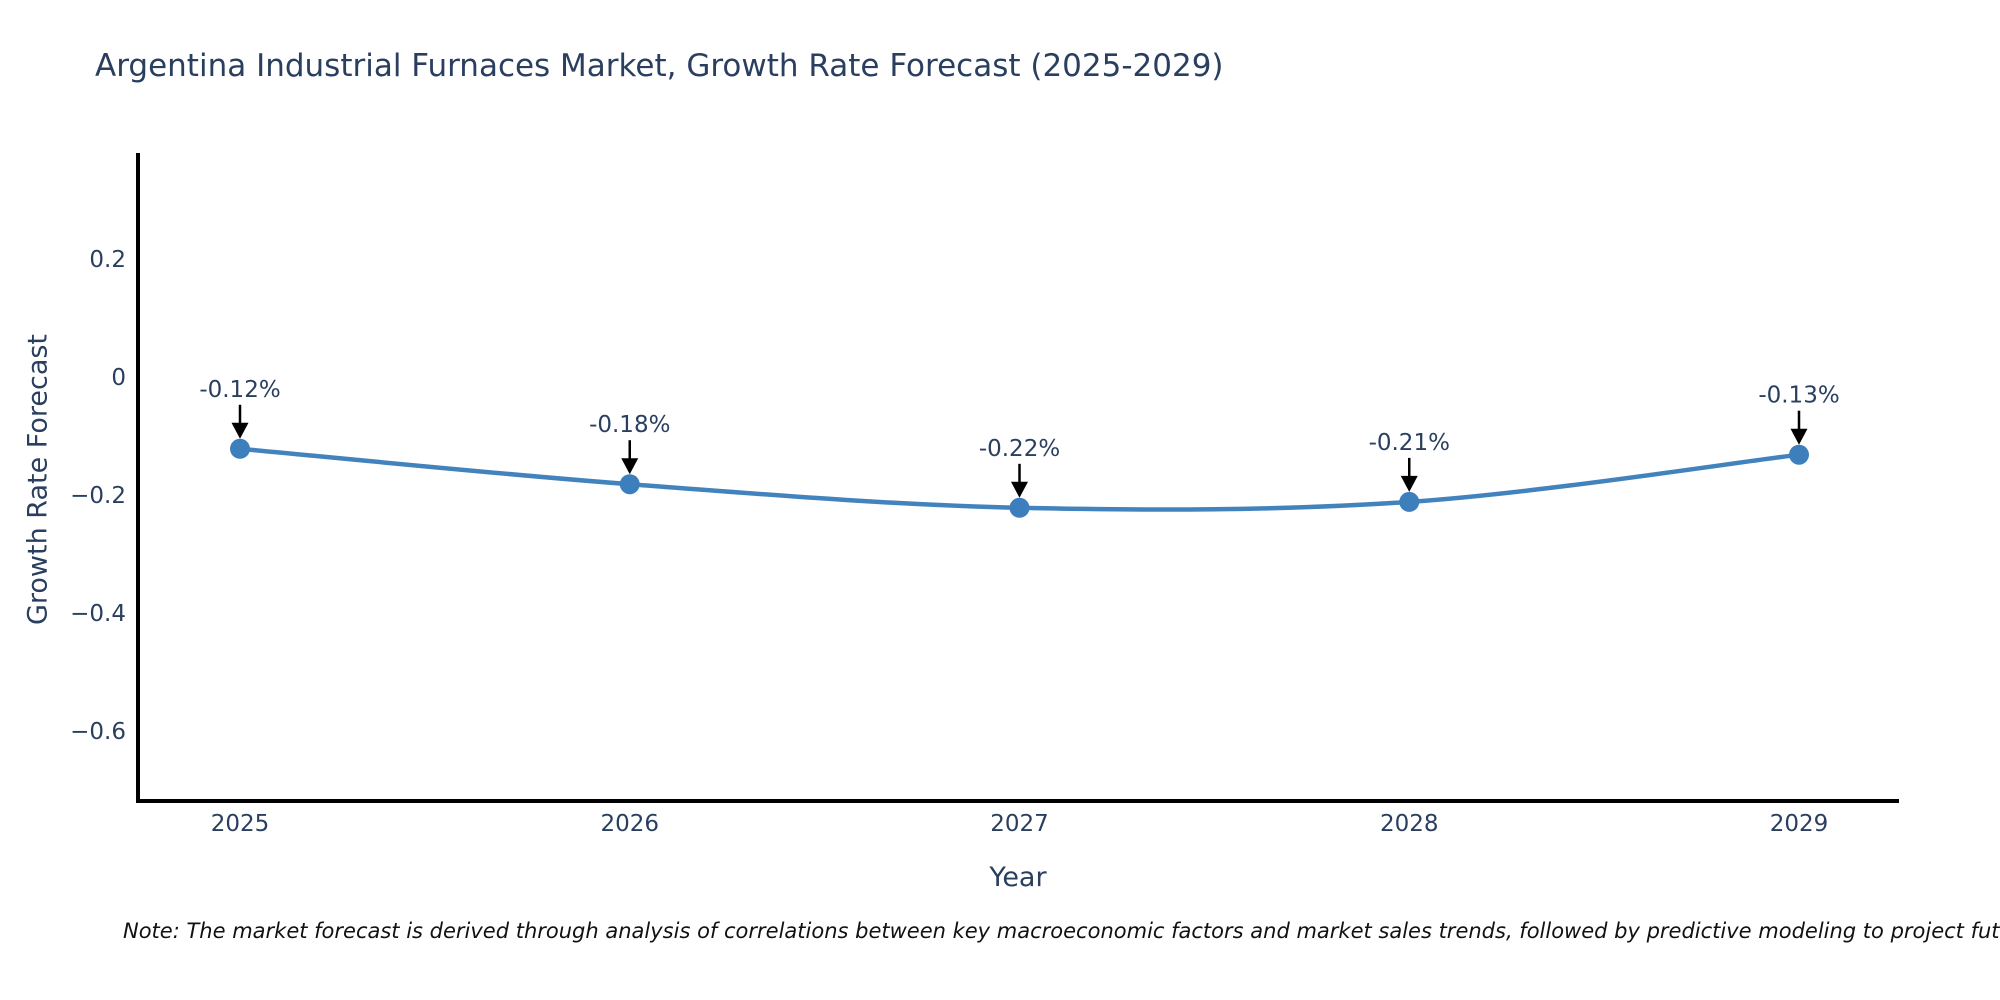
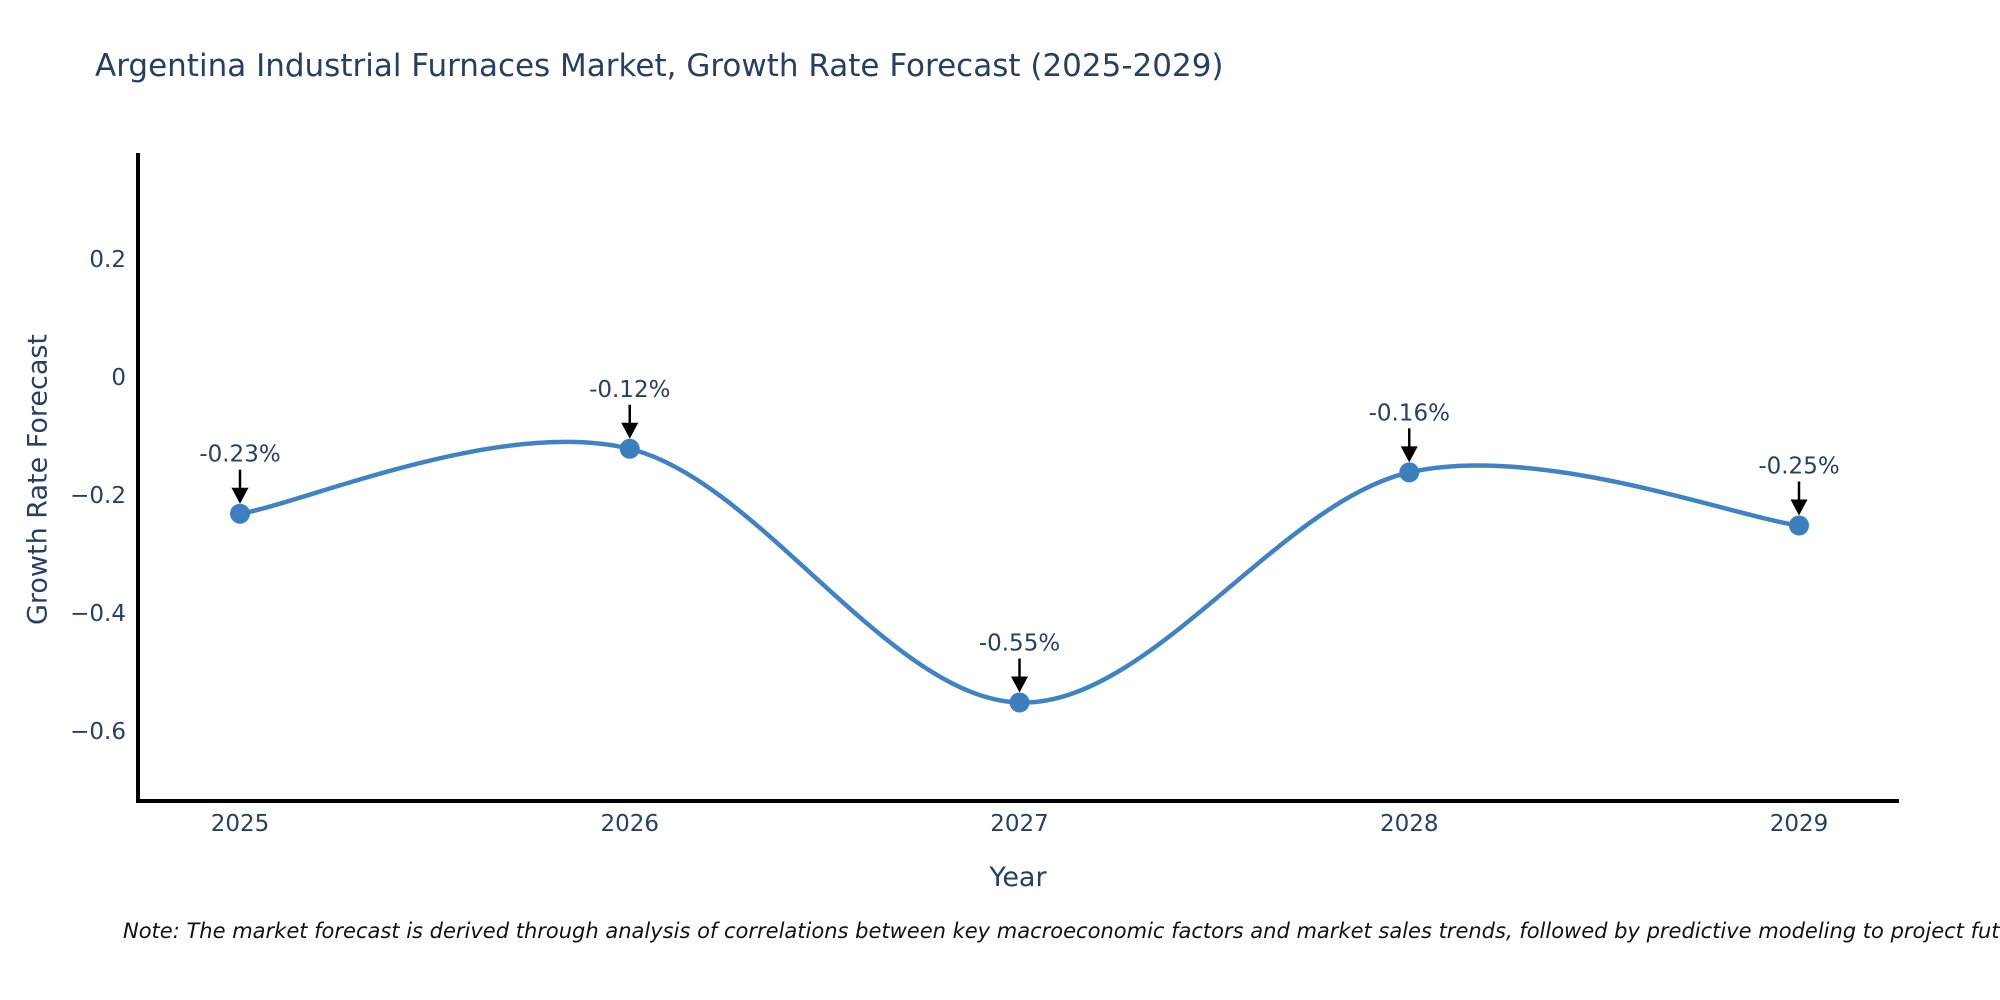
2025: -0.12% -> -0.23%
2026: -0.18% -> -0.12%
2027: -0.22% -> -0.55%
2028: -0.21% -> -0.16%
2029: -0.13% -> -0.25%
